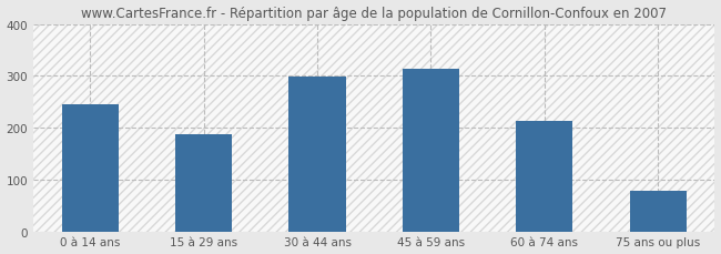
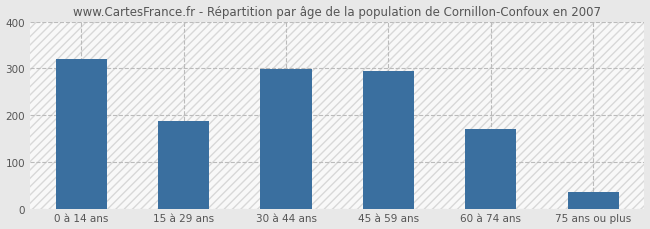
0 à 14 ans: 245 -> 320
45 à 59 ans: 313 -> 295
60 à 74 ans: 213 -> 170
75 ans ou plus: 78 -> 35
